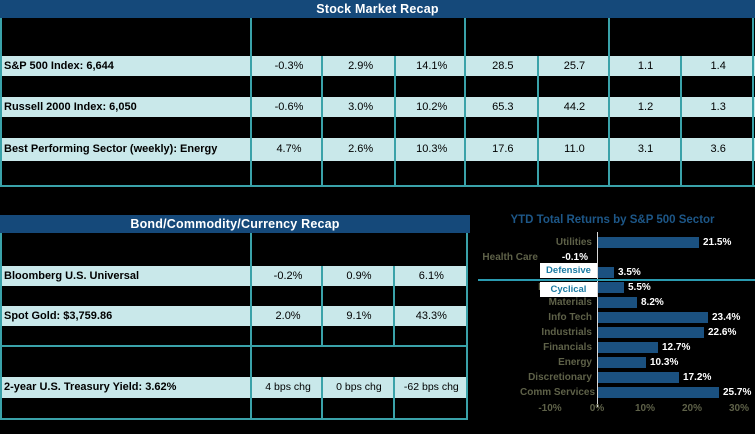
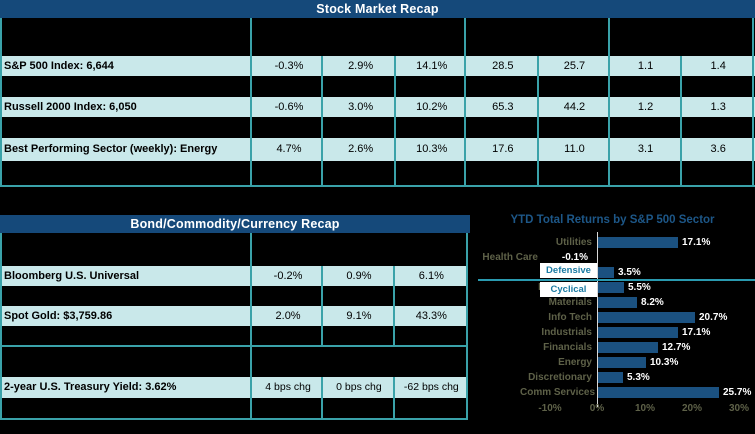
Utilities: 21.5% -> 17.1%
Info Tech: 23.4% -> 20.7%
Industrials: 22.6% -> 17.1%
Discretionary: 17.2% -> 5.3%
